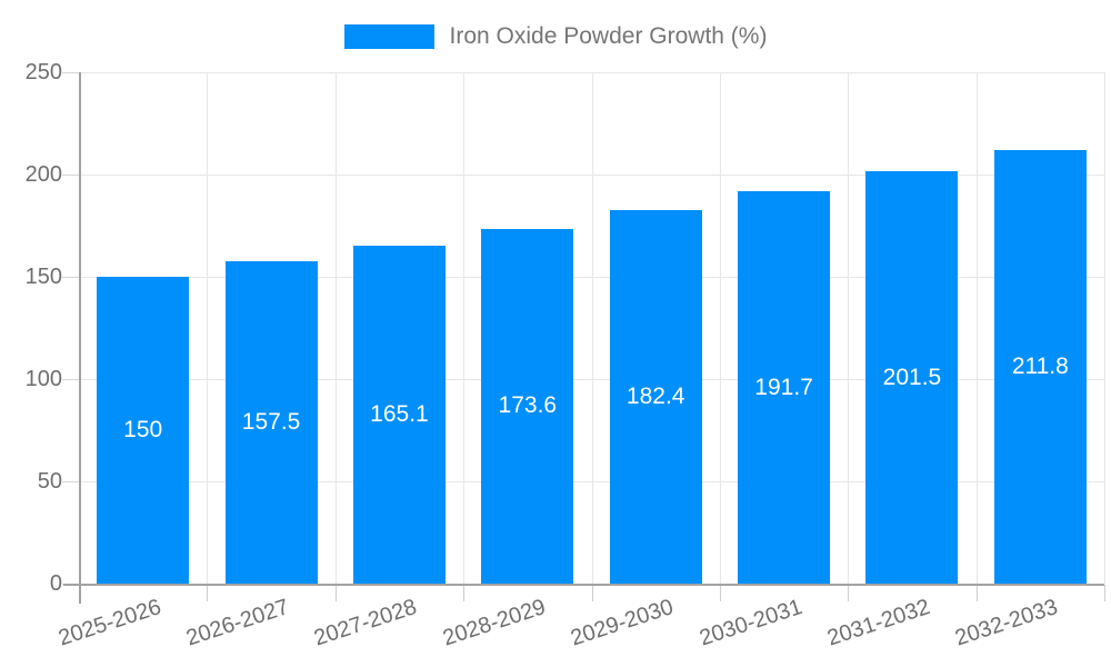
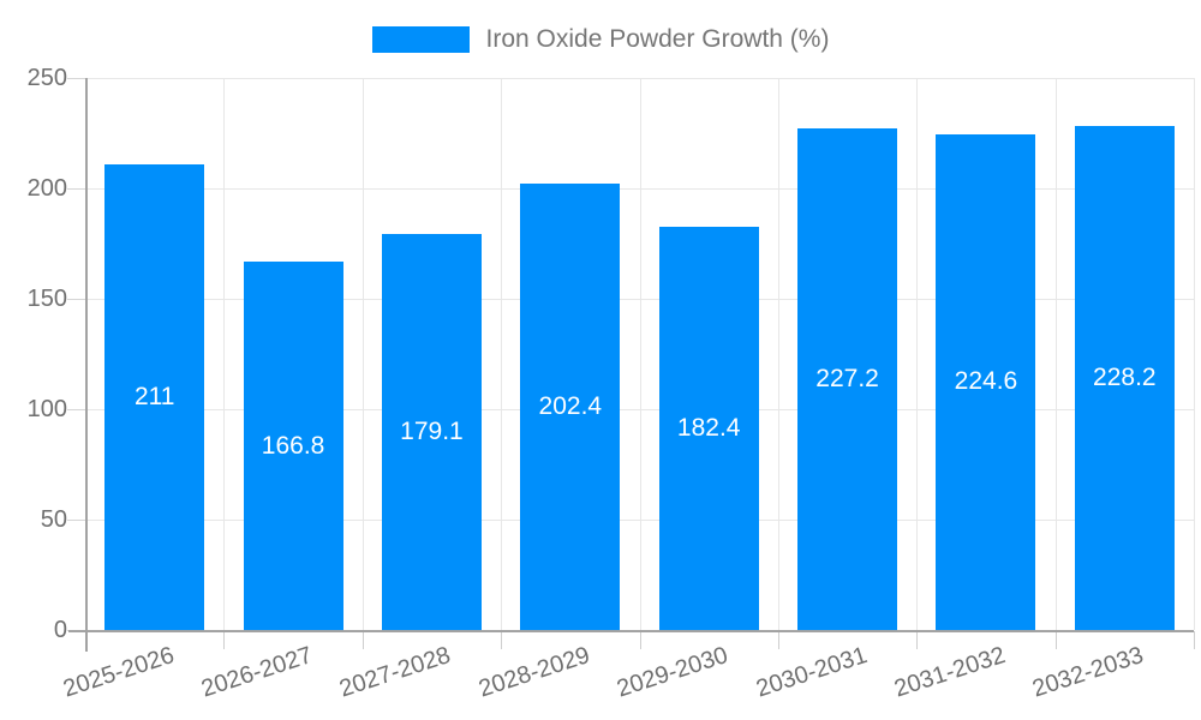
2025-2026: 150 -> 211
2026-2027: 157.5 -> 166.8
2027-2028: 165.1 -> 179.1
2028-2029: 173.6 -> 202.4
2030-2031: 191.7 -> 227.2
2031-2032: 201.5 -> 224.6
2032-2033: 211.8 -> 228.2
